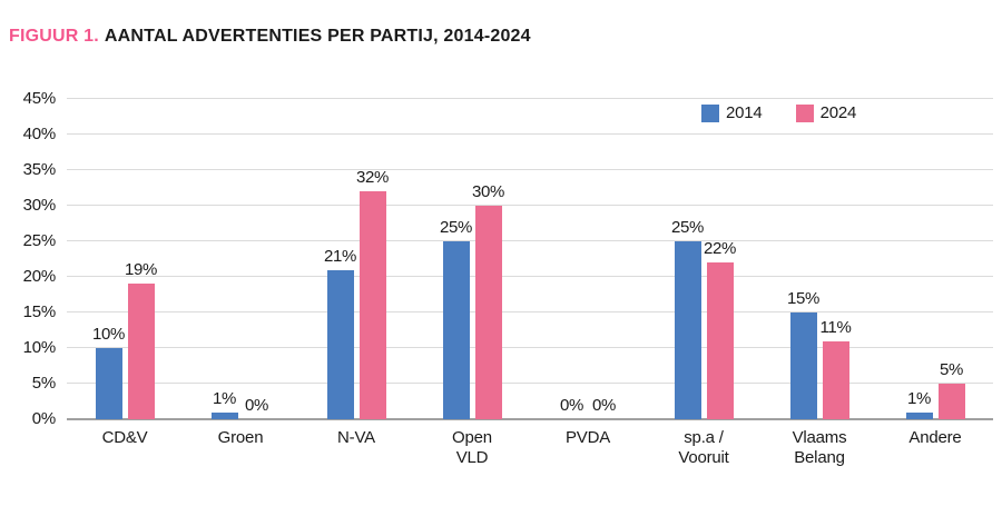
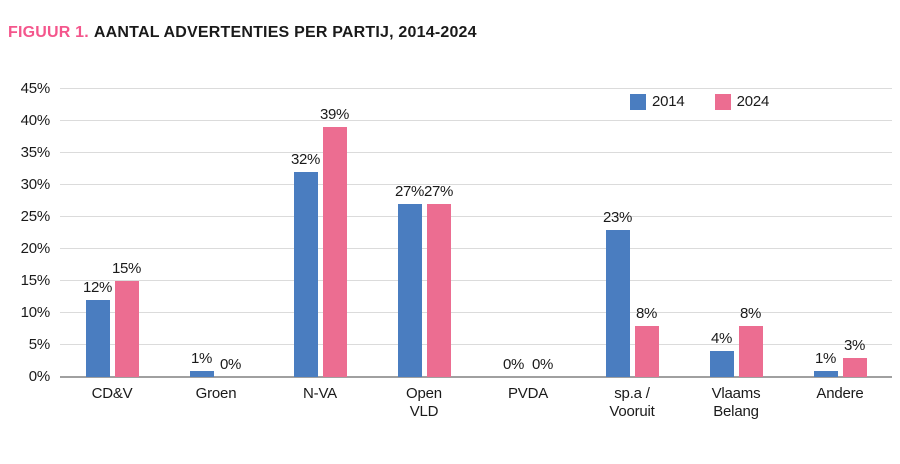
2014/CD&V: 10% -> 12%
2024/CD&V: 19% -> 15%
2014/N-VA: 21% -> 32%
2024/N-VA: 32% -> 39%
2014/Open VLD: 25% -> 27%
2024/Open VLD: 30% -> 27%
2014/sp.a / Vooruit: 25% -> 23%
2024/sp.a / Vooruit: 22% -> 8%
2014/Vlaams Belang: 15% -> 4%
2024/Vlaams Belang: 11% -> 8%
2024/Andere: 5% -> 3%
